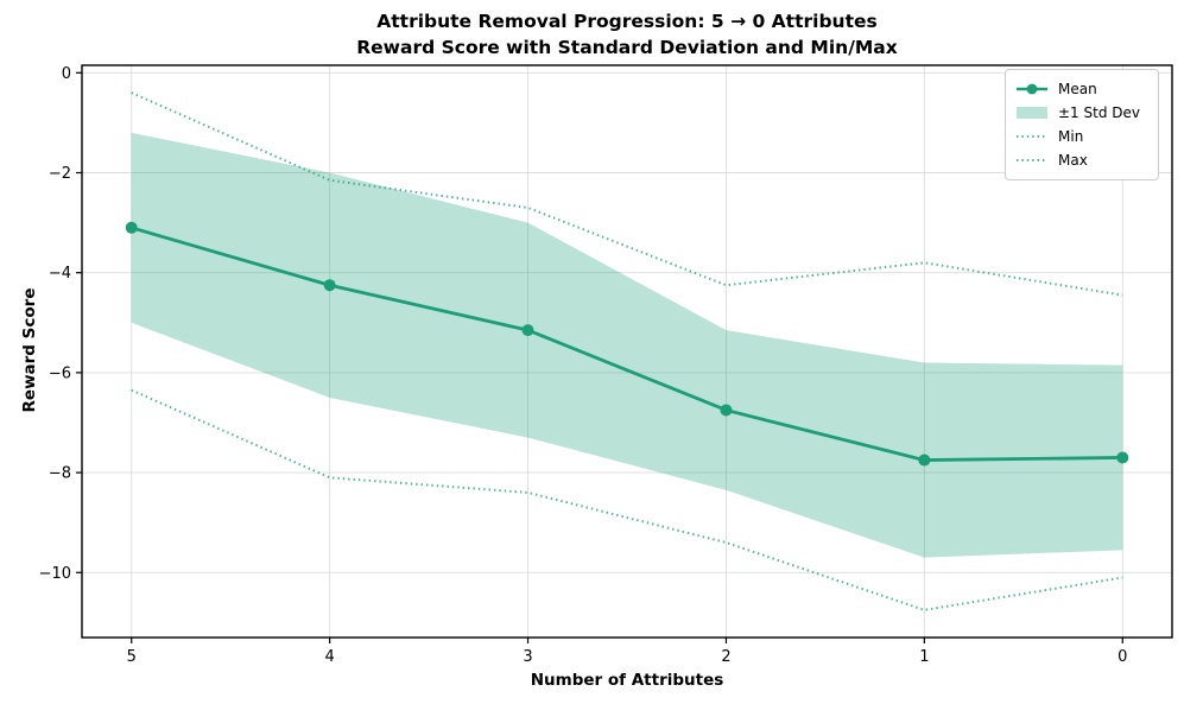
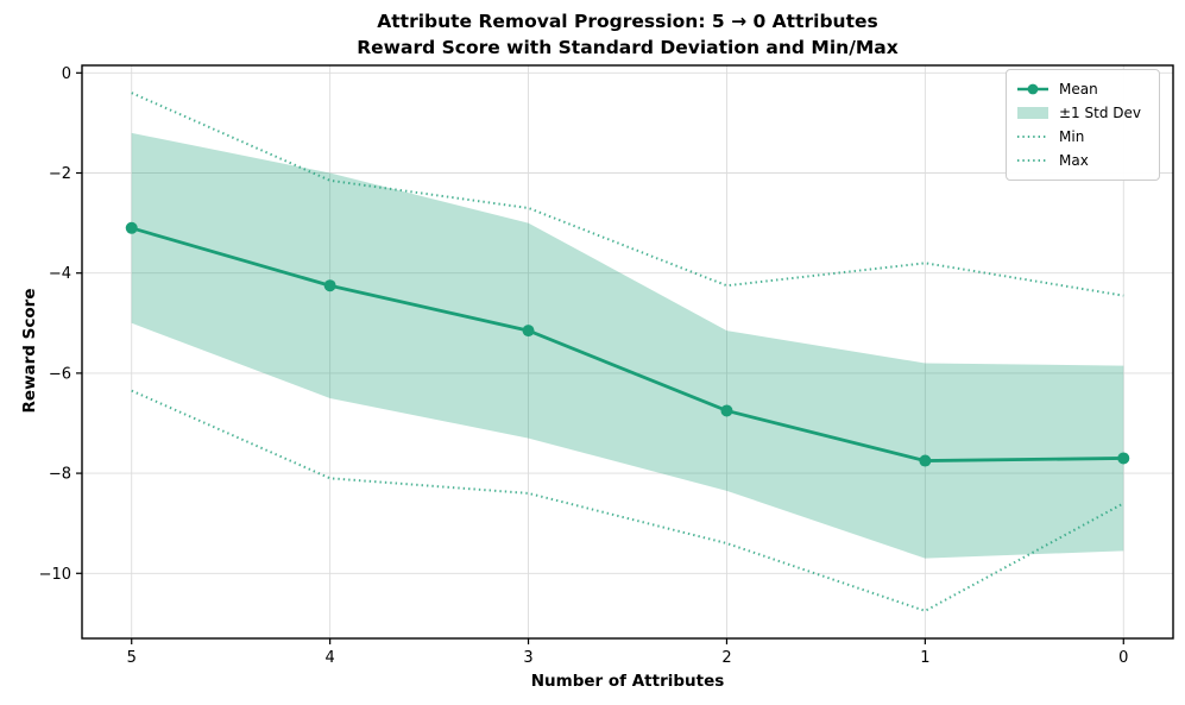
Min/0: -10.1 -> -8.6
